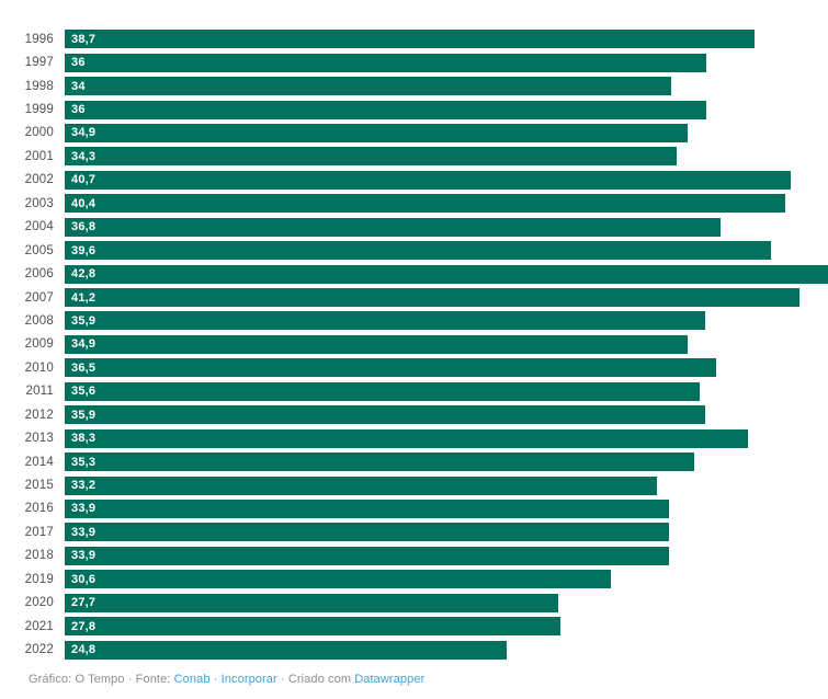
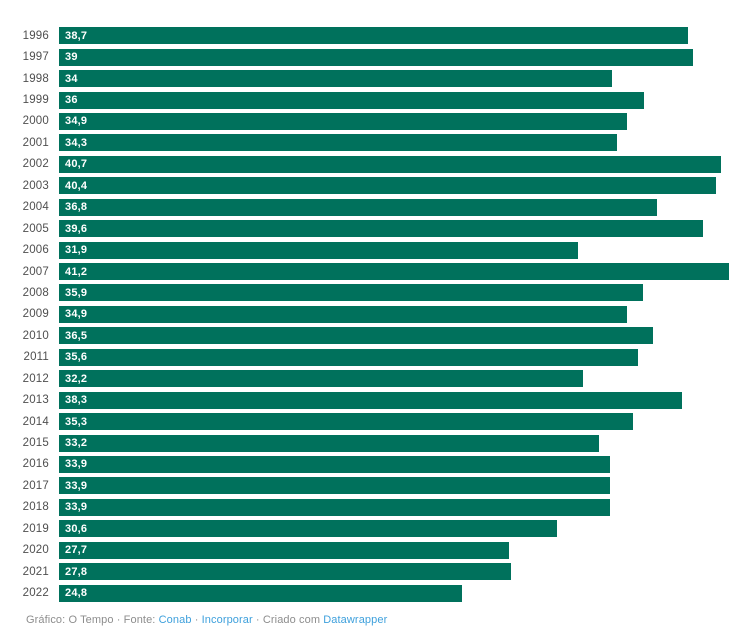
1997: 36 -> 39
2006: 42,8 -> 31,9
2012: 35,9 -> 32,2
